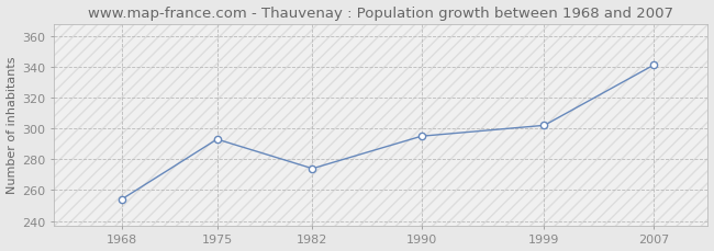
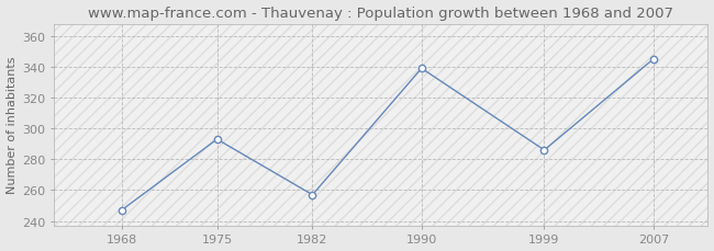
1968: 254 -> 247
1982: 274 -> 257
1990: 295 -> 339
1999: 302 -> 286
2007: 341 -> 345
